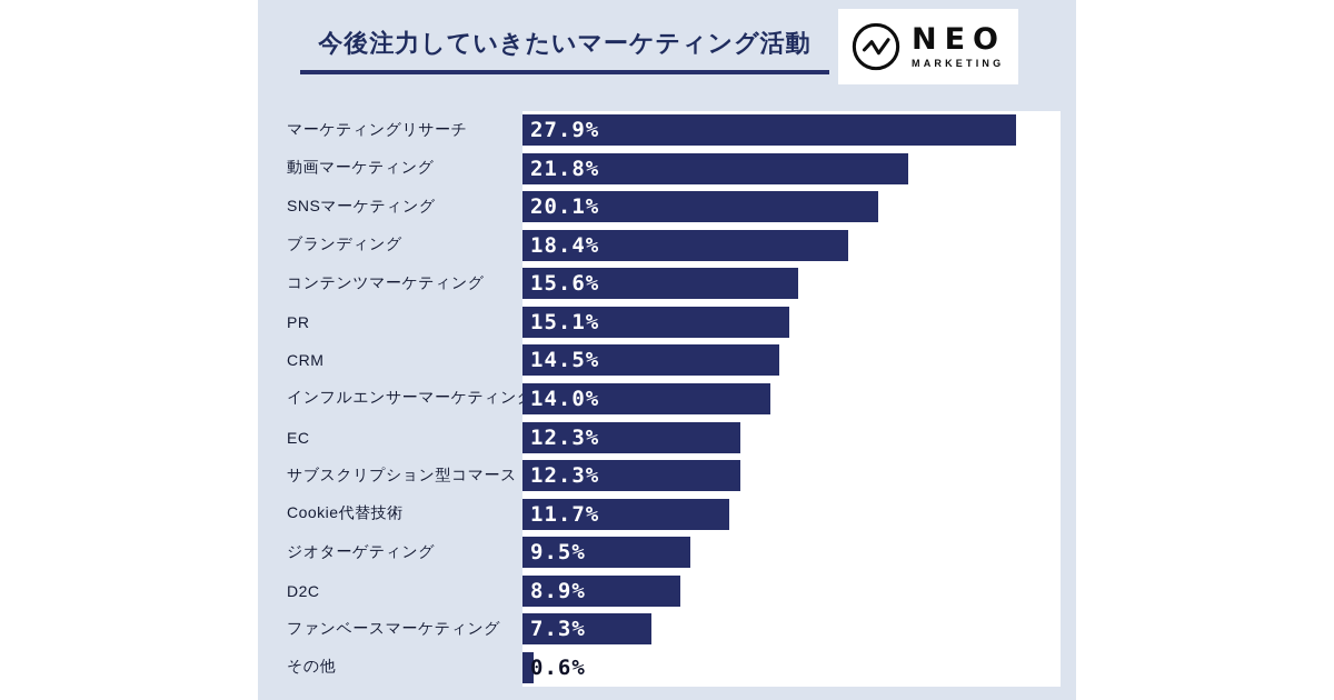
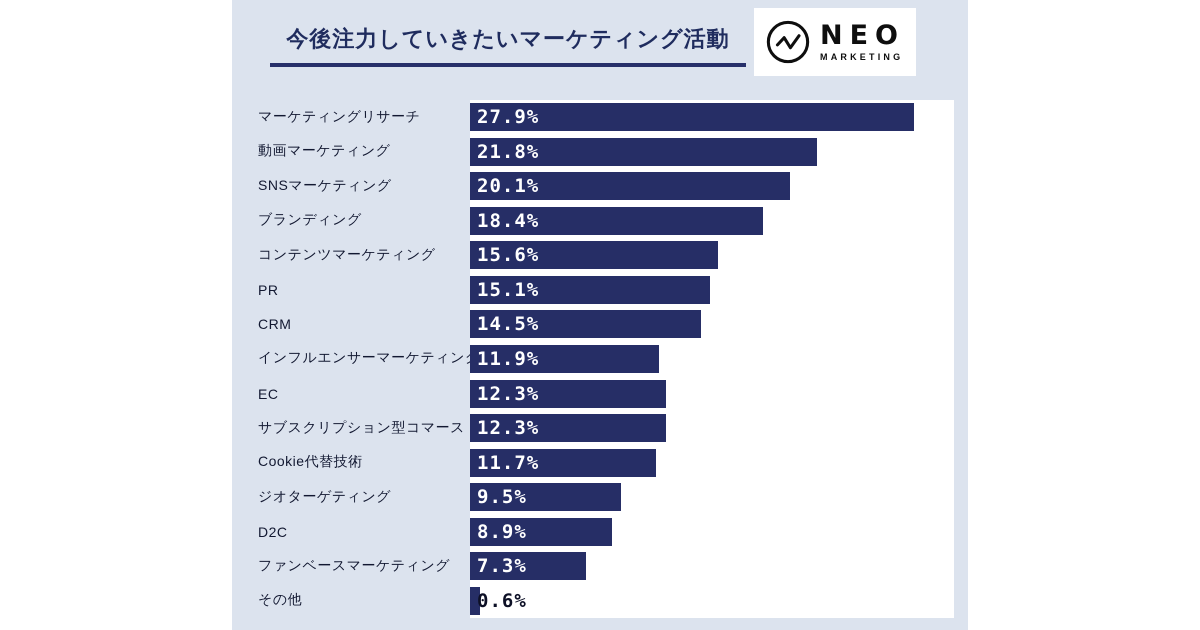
インフルエンサーマーケティング: 14.0% -> 11.9%
